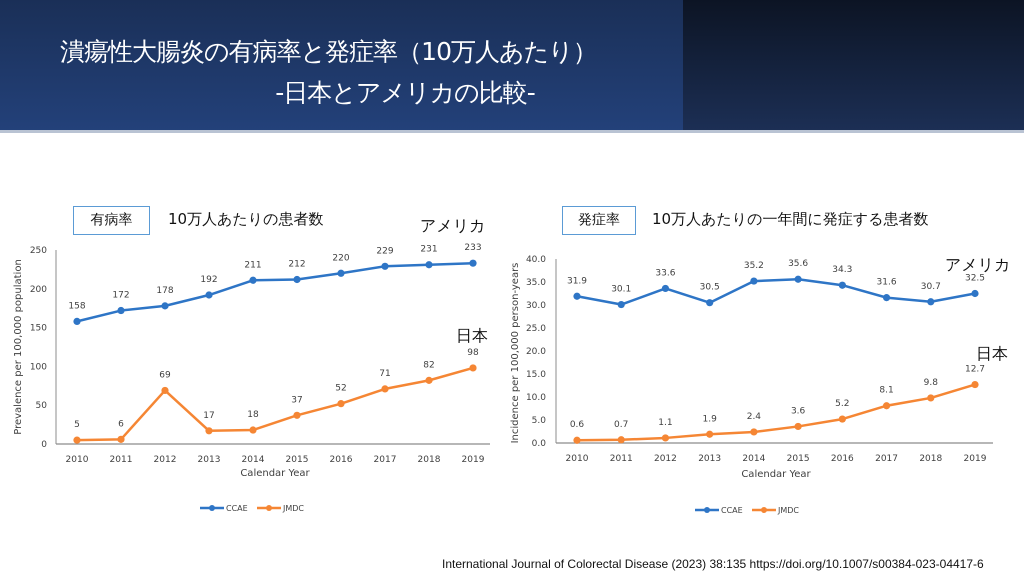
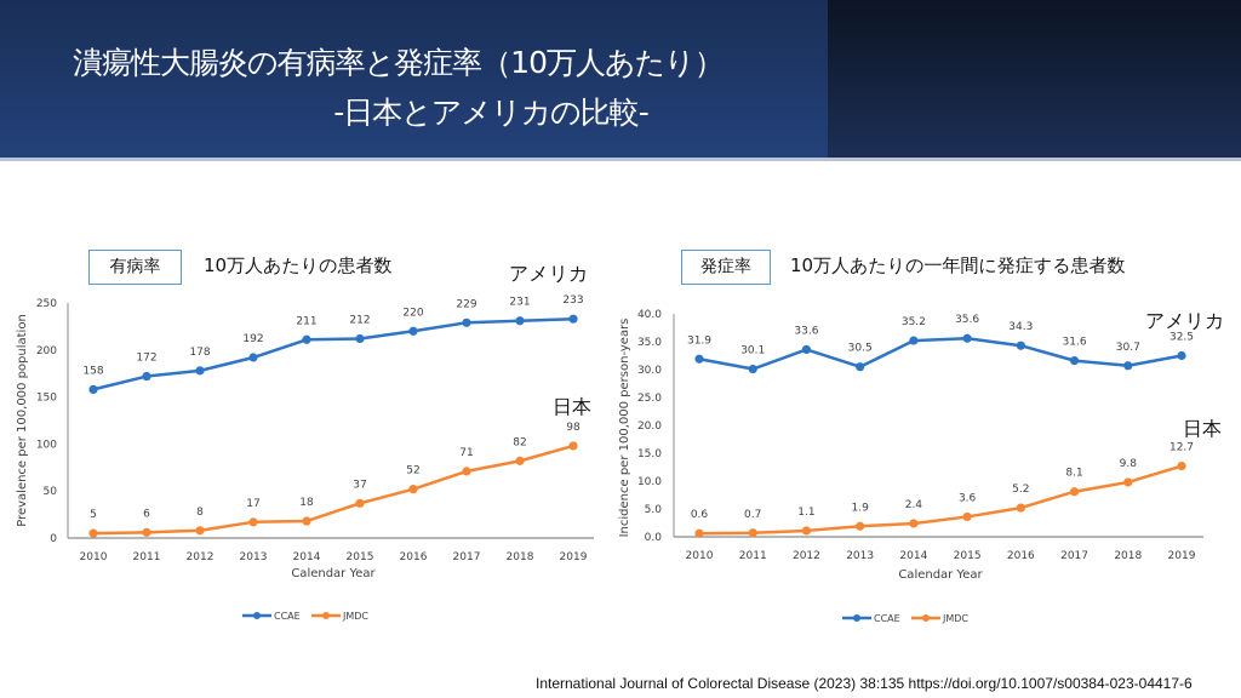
有病率/JMDC/2012: 69 -> 8
